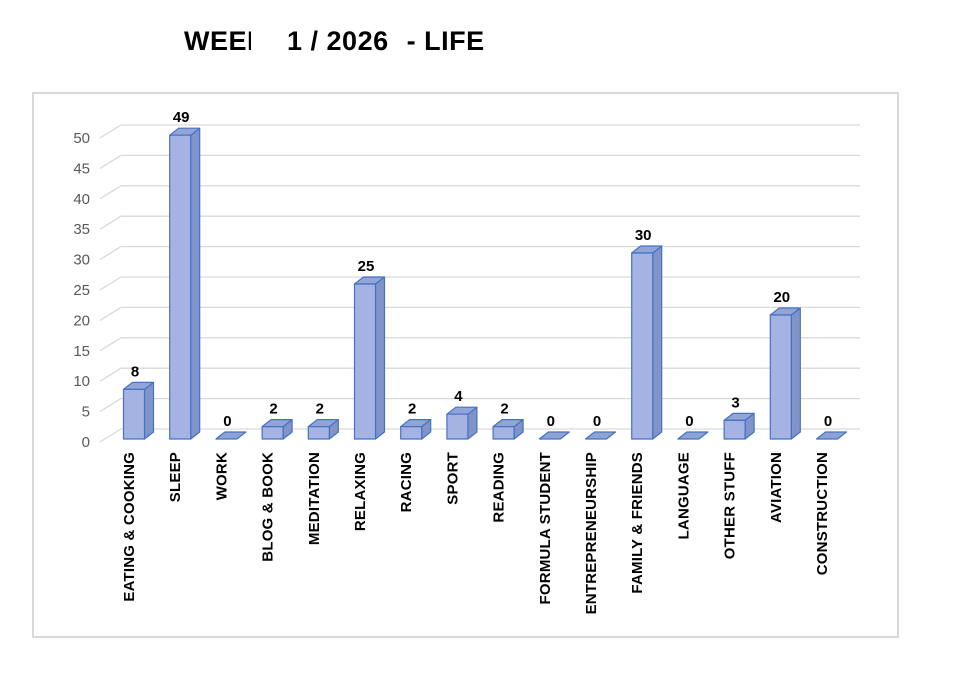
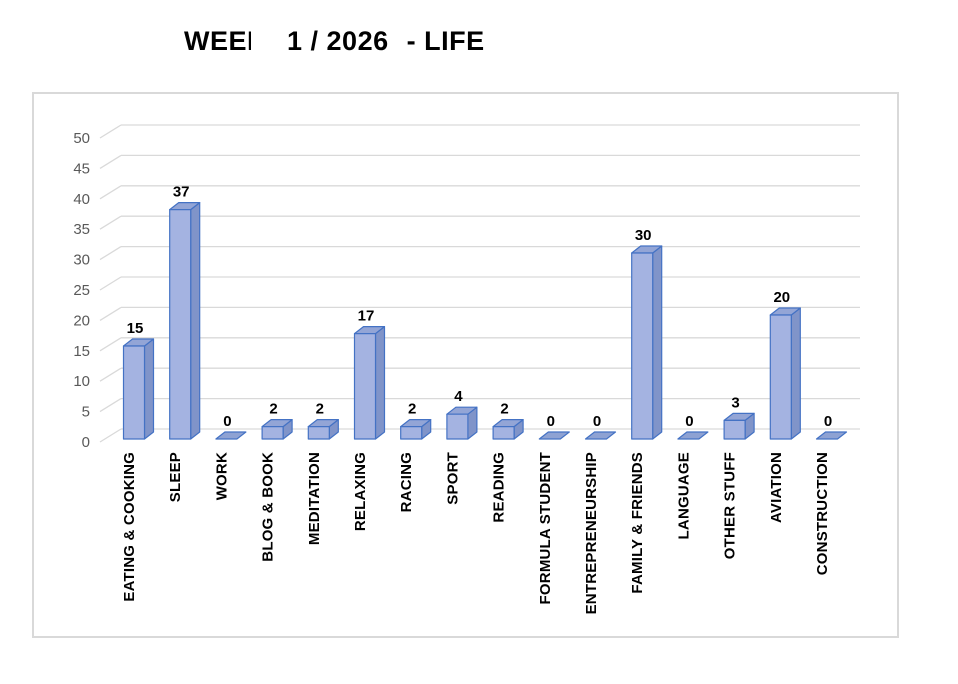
EATING & COOKING: 8 -> 15
SLEEP: 49 -> 37
RELAXING: 25 -> 17
